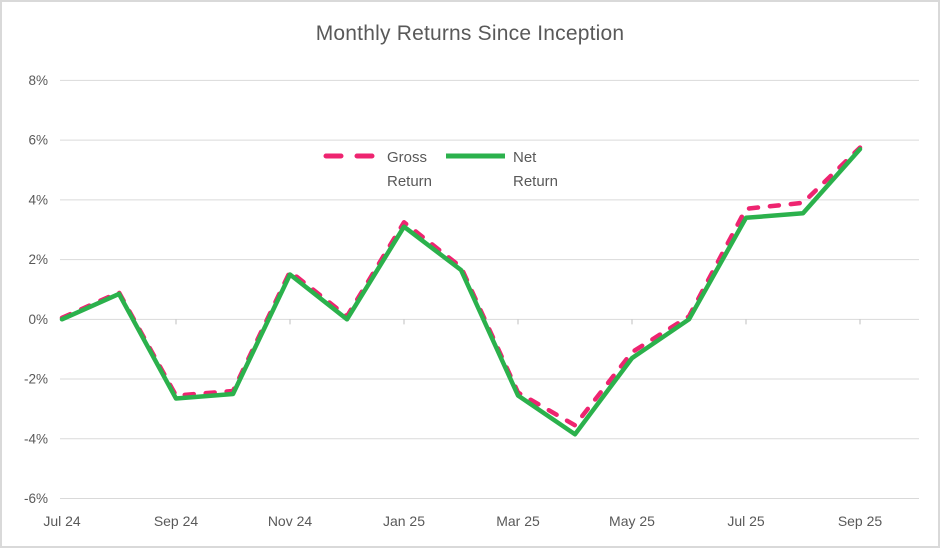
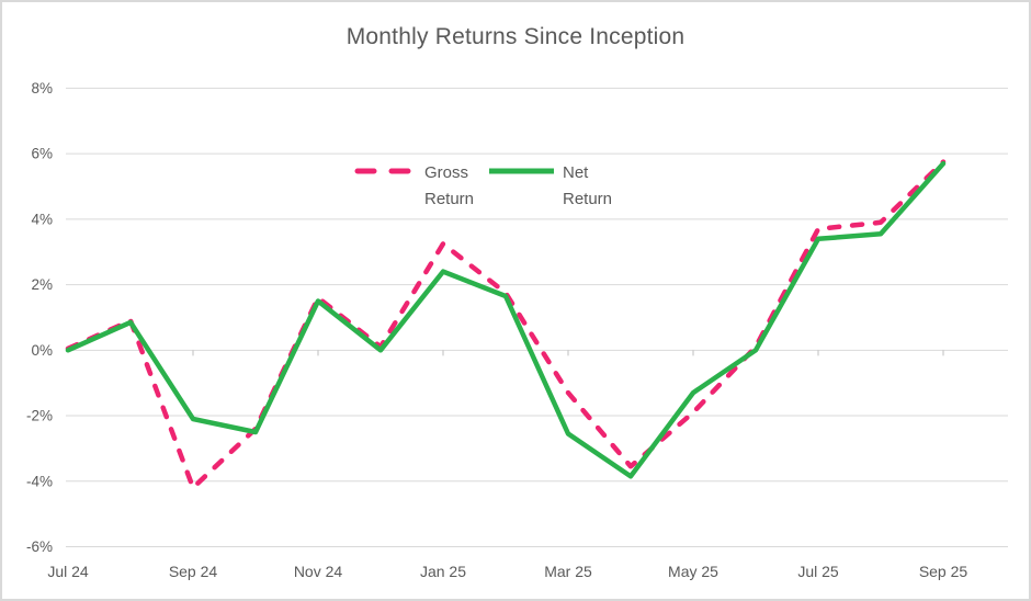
Gross Return/Sep 24: -2.5% -> -4.2%
Net Return/Sep 24: -2.6% -> -2.1%
Net Return/Jan 25: 3.1% -> 2.4%
Gross Return/Mar 25: -2.5% -> -1.3%
Gross Return/May 25: -1.1% -> -1.9%
